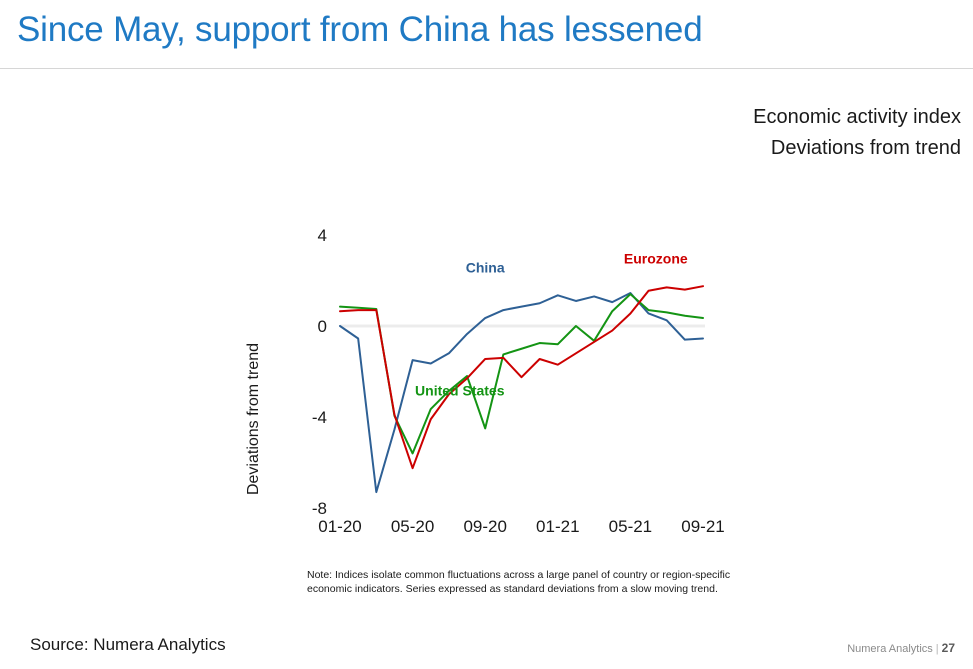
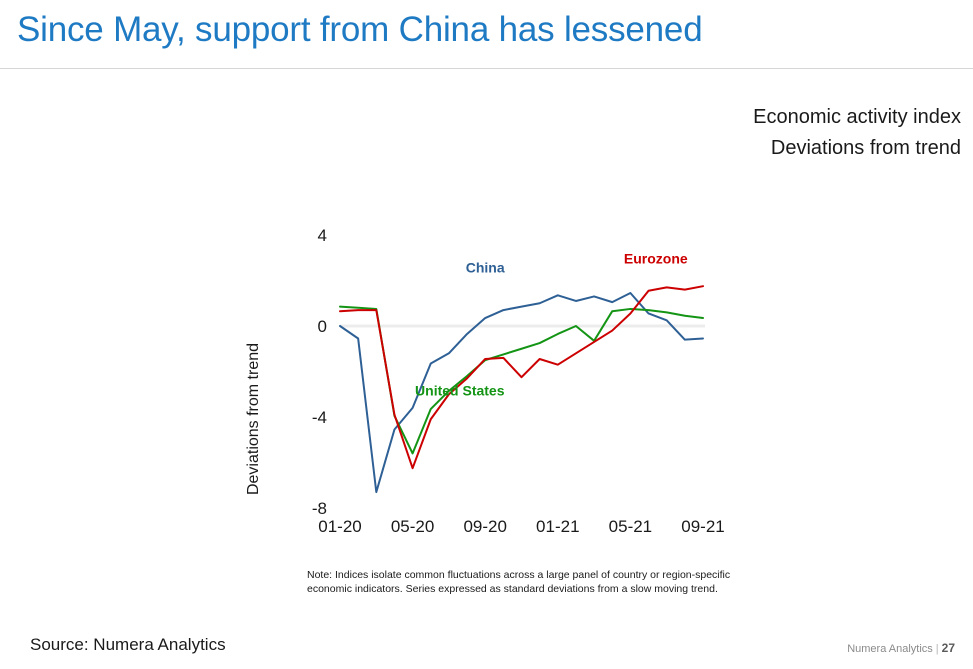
China/05-20: -1.5 -> -3.6
United States/09-20: -4.5 -> -1.5
United States/01-21: -0.8 -> -0.3
United States/05-21: 1.4 -> 0.8
